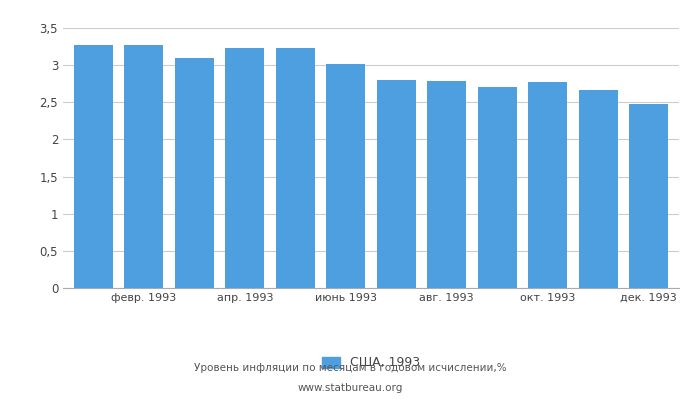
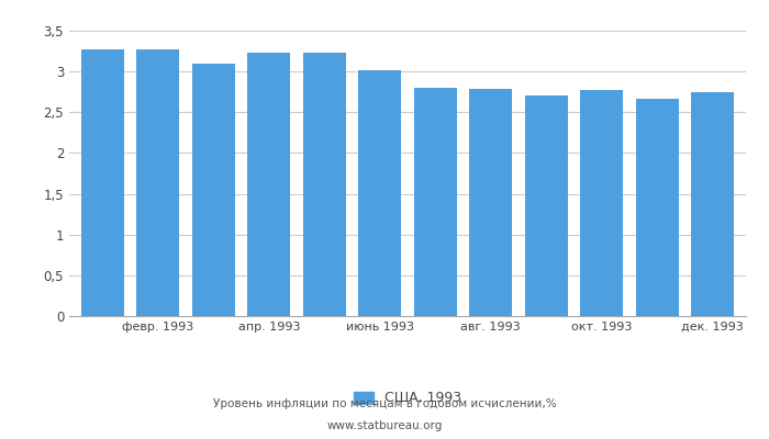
дек. 1993: 2,48 -> 2,75
